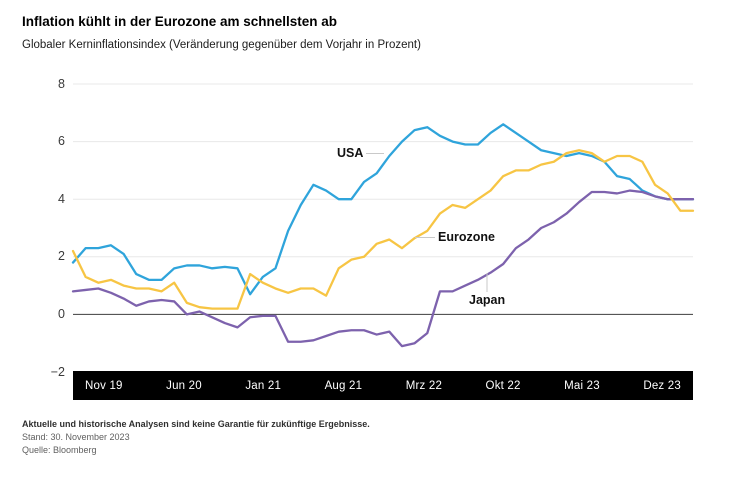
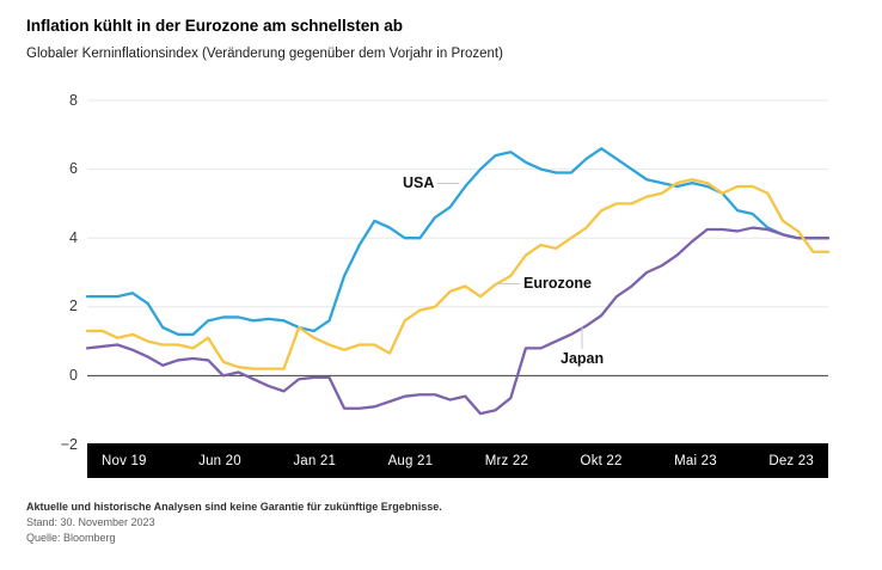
USA/Nov 19: 1.8 -> 2.3
Eurozone/Nov 19: 2.2 -> 1.3
USA/Jan 21: 0.7 -> 1.4
